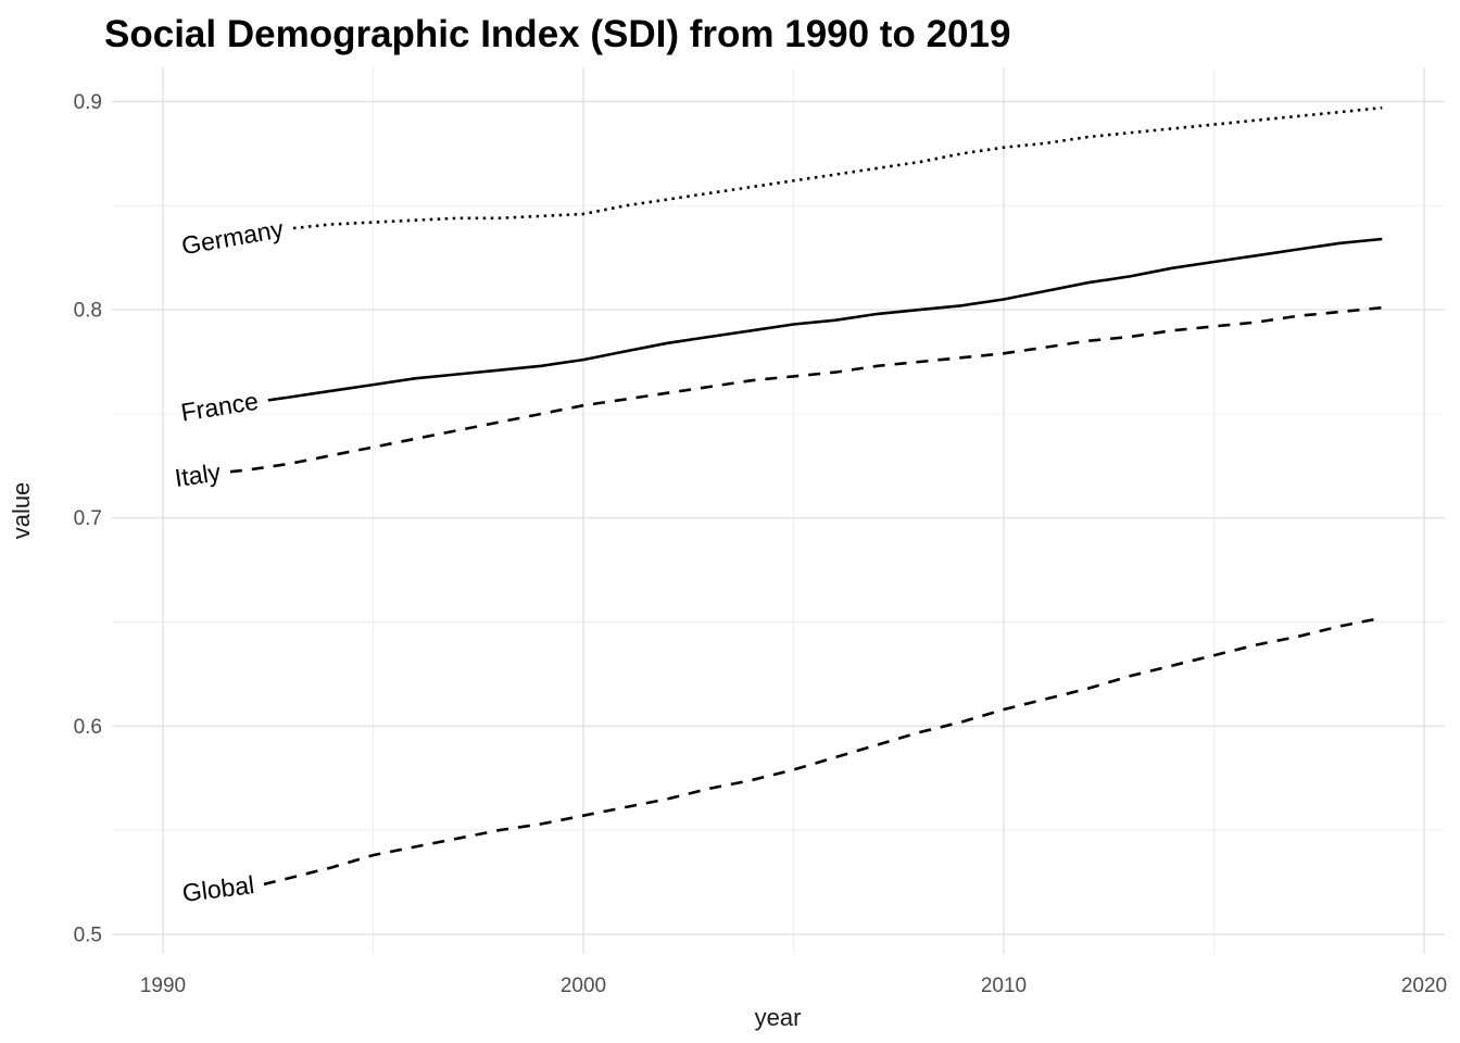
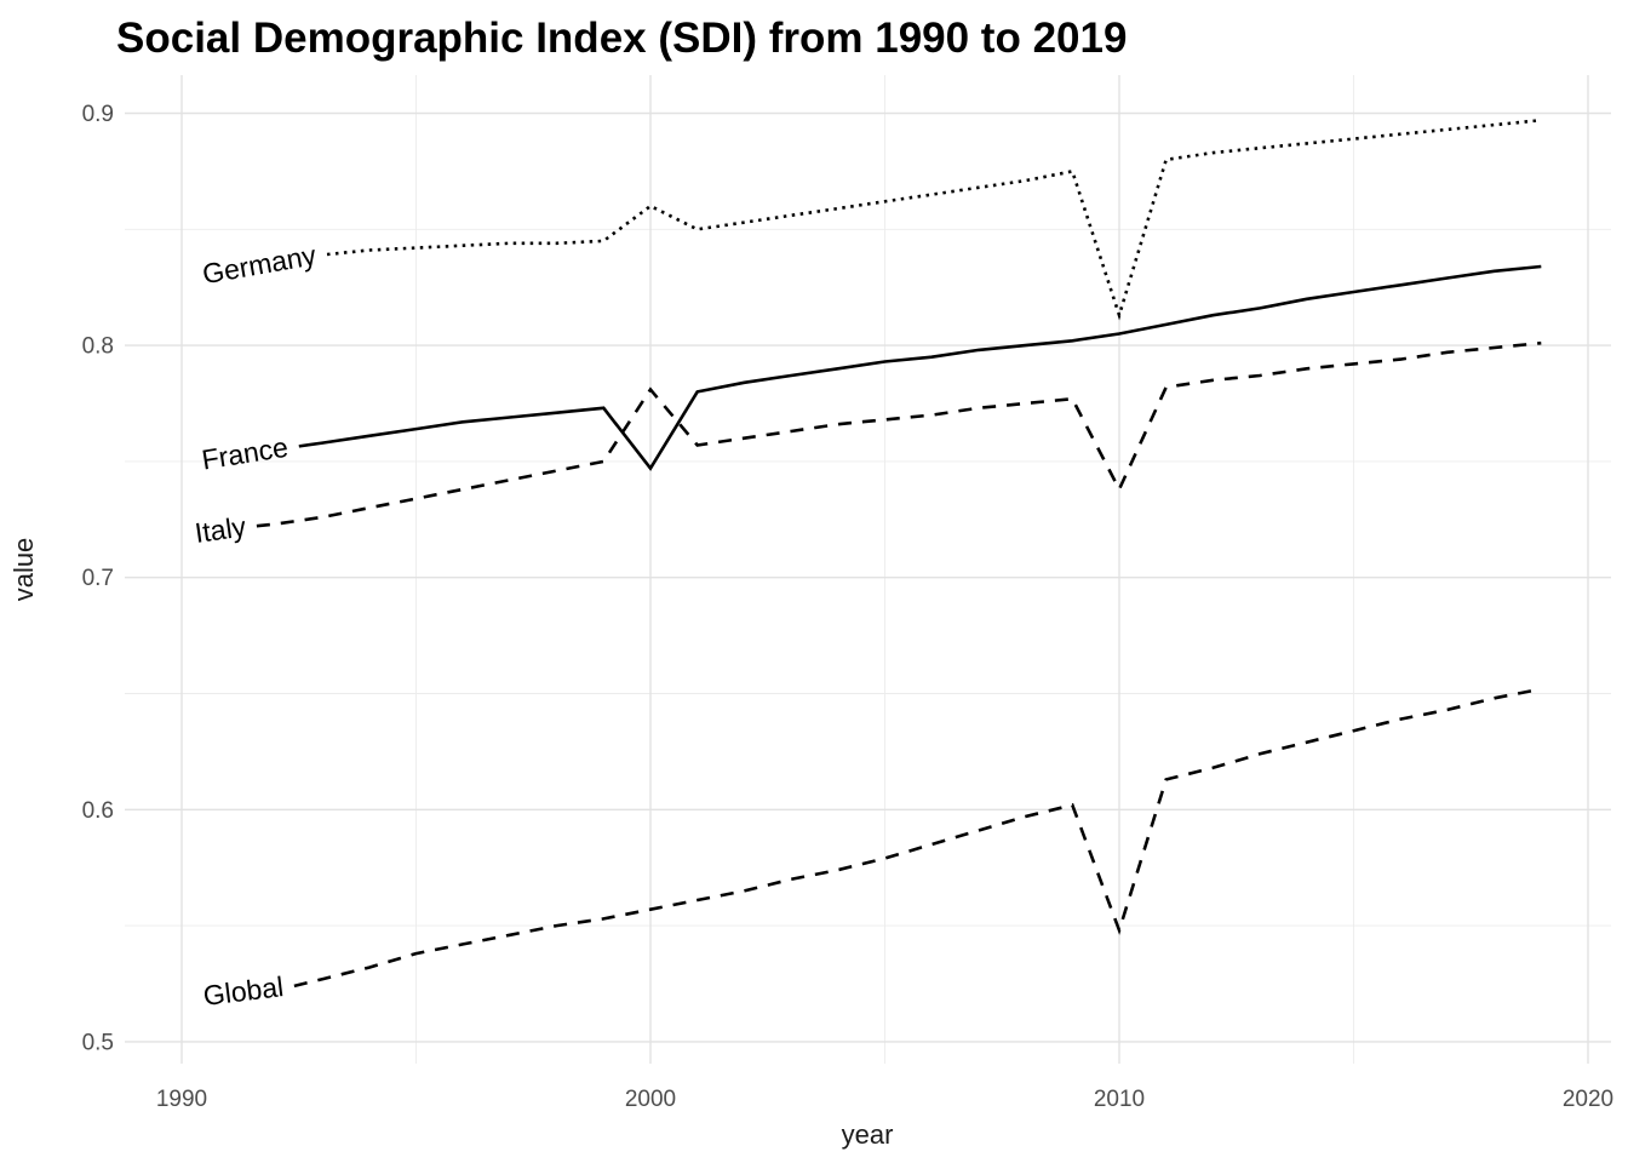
Germany/2000: 0.846 -> 0.860
France/2000: 0.776 -> 0.747
Italy/2000: 0.754 -> 0.781
Germany/2010: 0.878 -> 0.813
Italy/2010: 0.779 -> 0.738
Global/2010: 0.608 -> 0.548
